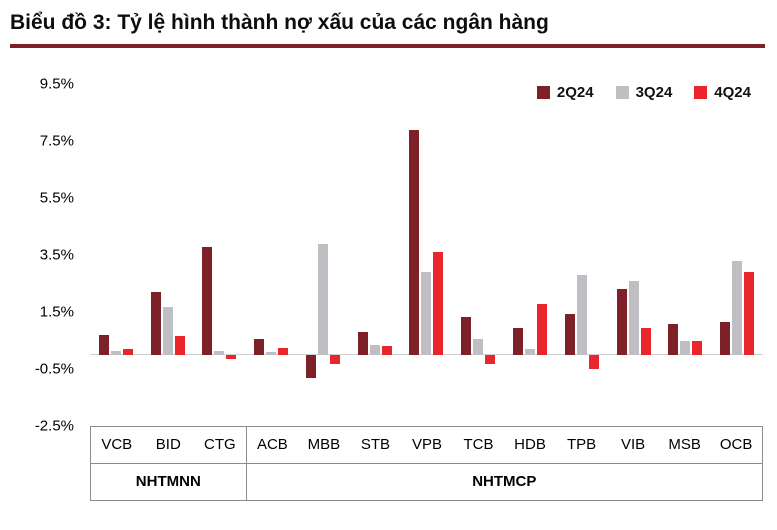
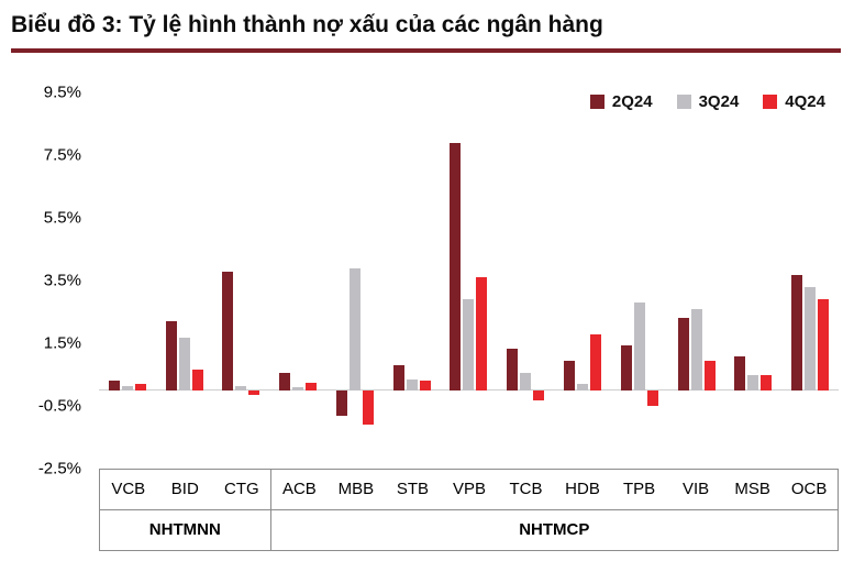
2Q24/VCB: 0.7% -> 0.3%
4Q24/MBB: -0.3% -> -1.1%
2Q24/OCB: 1.1% -> 3.7%
